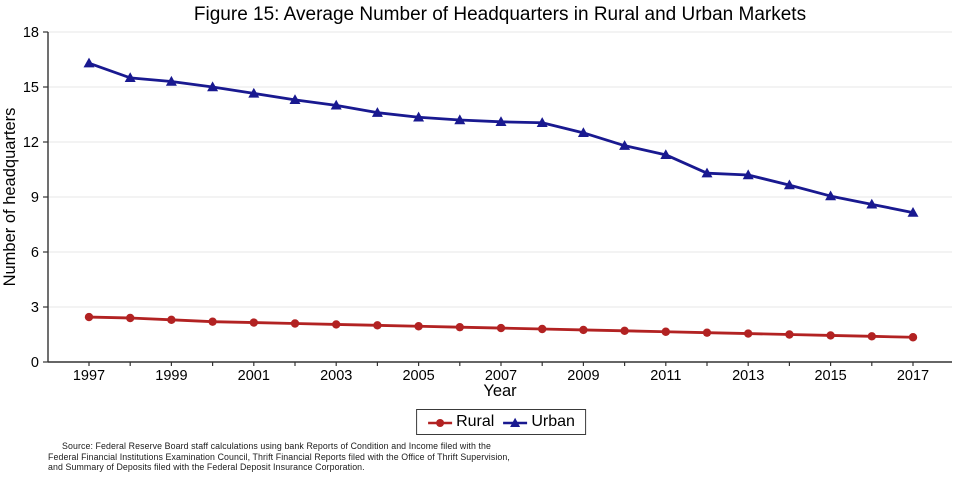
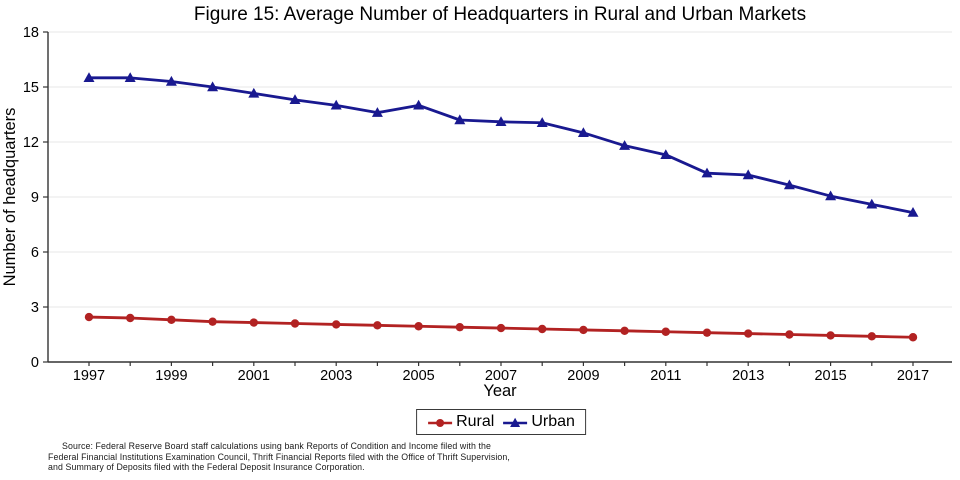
Urban/1997: 16.3 -> 15.5
Urban/2005: 13.3 -> 14.0
